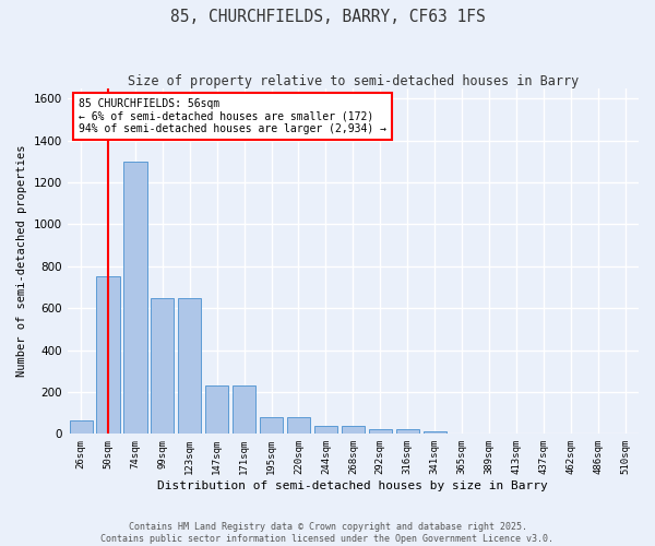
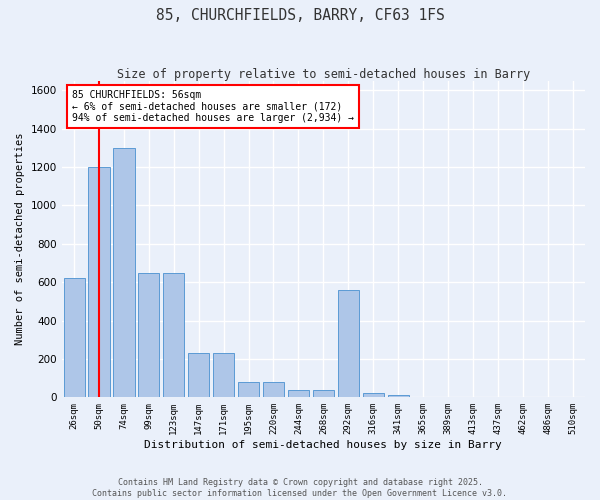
26sqm: 60 -> 620
50sqm: 750 -> 1200
292sqm: 20 -> 560
